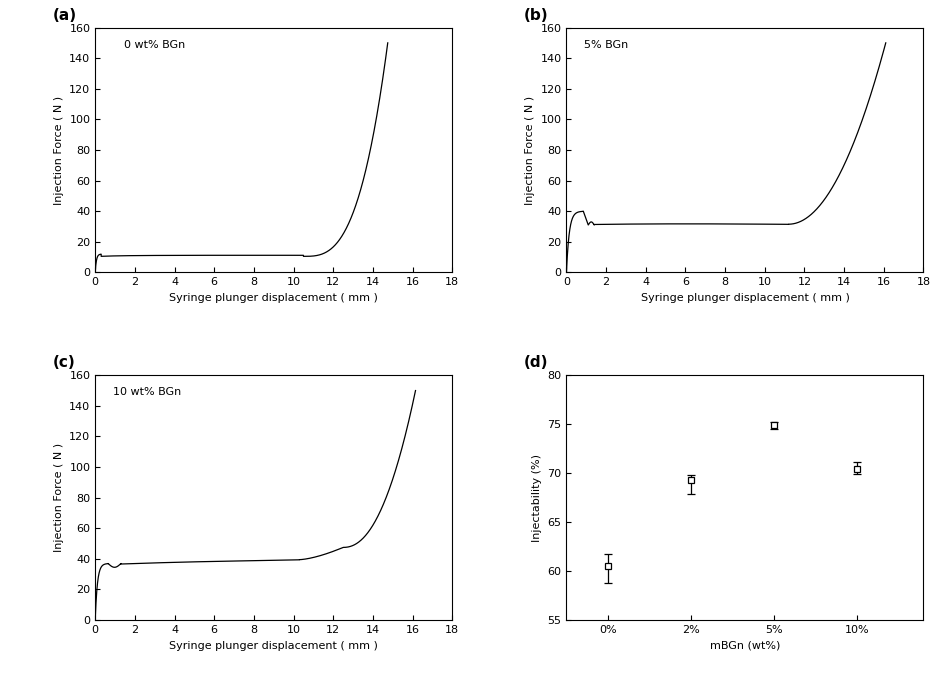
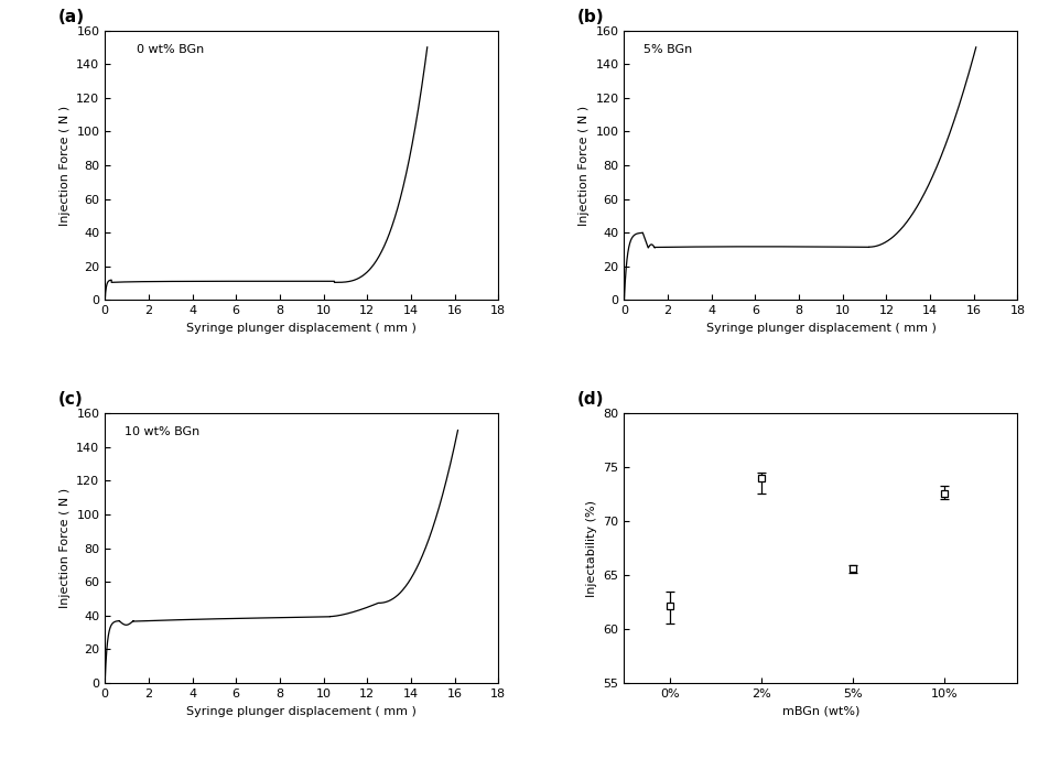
0%: 60.5 -> 62.2
2%: 69.3 -> 74.0
5%: 74.9 -> 65.6
10%: 70.4 -> 72.6
